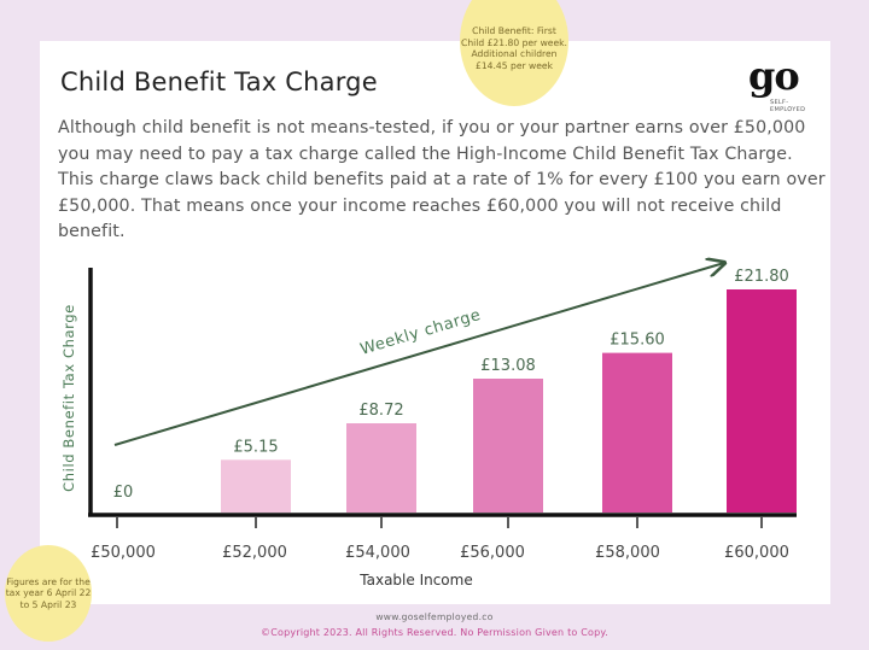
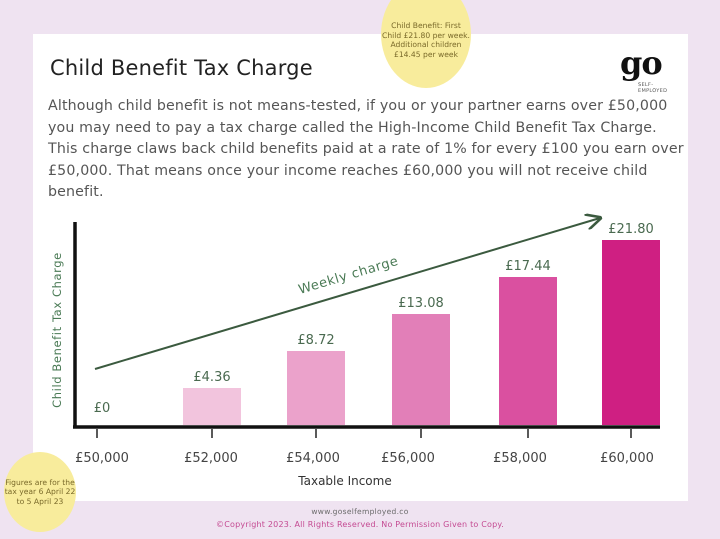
£52,000: £5.15 -> £4.36
£58,000: £15.60 -> £17.44
